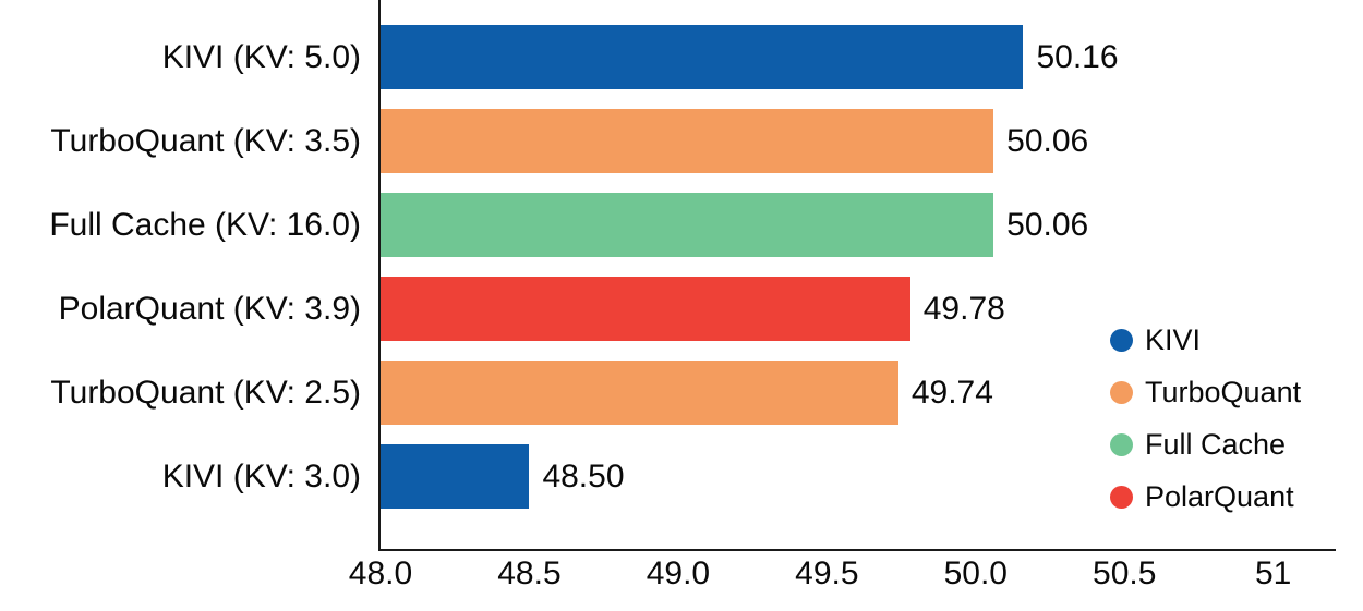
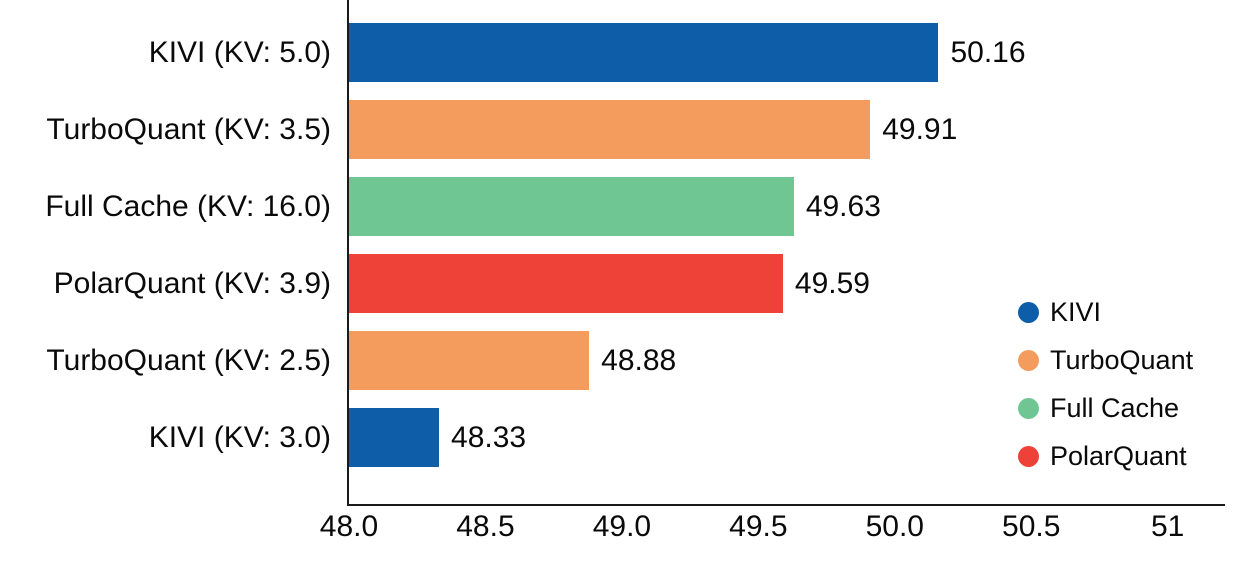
TurboQuant (KV: 3.5): 50.06 -> 49.91
Full Cache (KV: 16.0): 50.06 -> 49.63
PolarQuant (KV: 3.9): 49.78 -> 49.59
TurboQuant (KV: 2.5): 49.74 -> 48.88
KIVI (KV: 3.0): 48.50 -> 48.33
